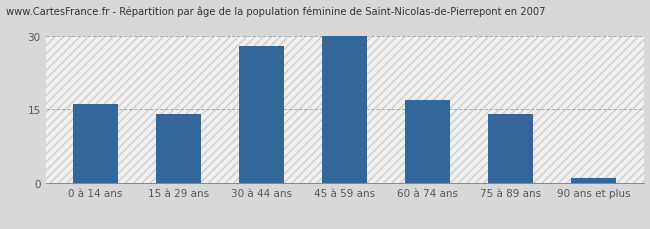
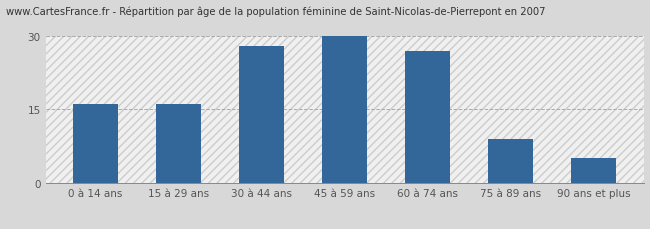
15 à 29 ans: 14 -> 16
60 à 74 ans: 17 -> 27
75 à 89 ans: 14 -> 9
90 ans et plus: 1 -> 5
